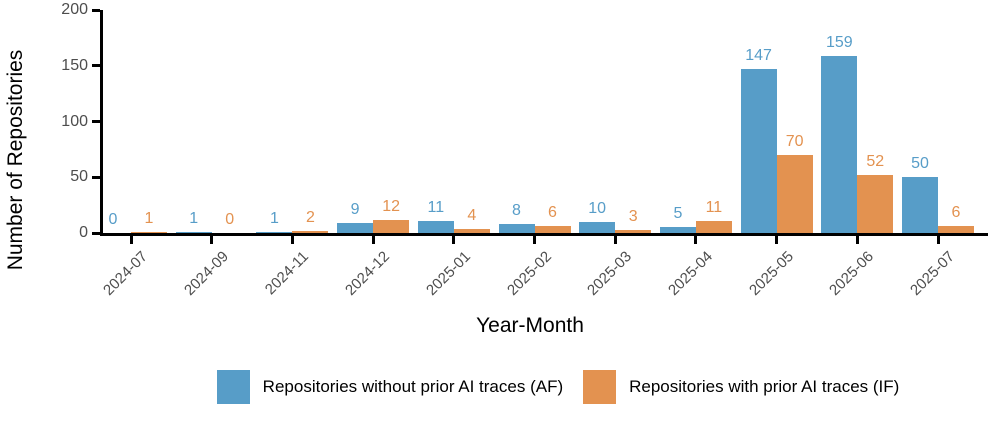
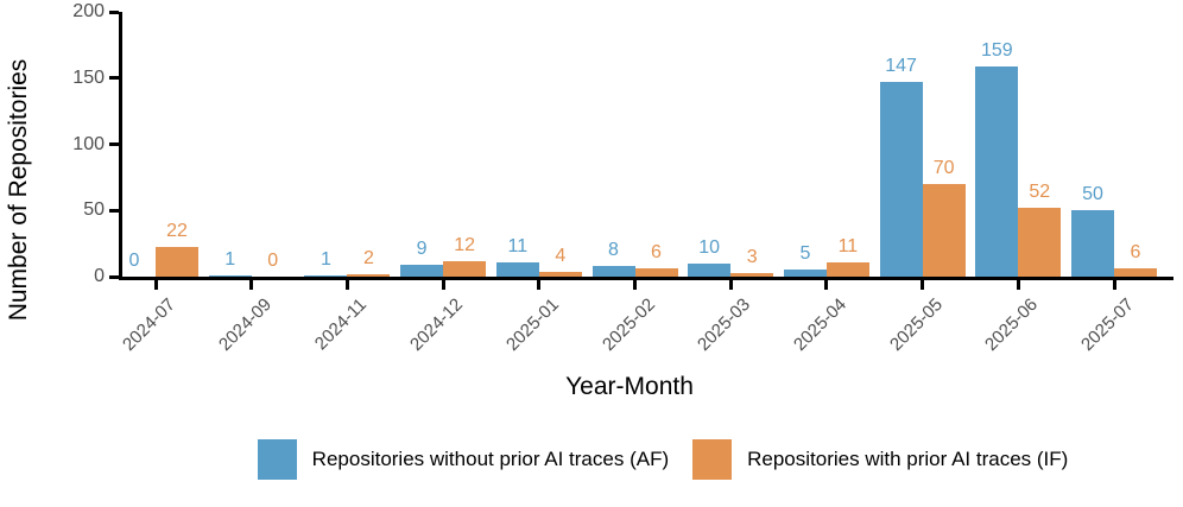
Repositories with prior AI traces (IF)/2024-07: 1 -> 22
